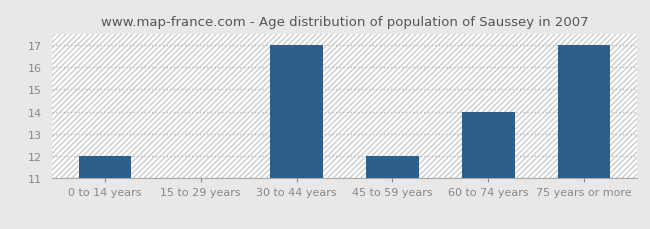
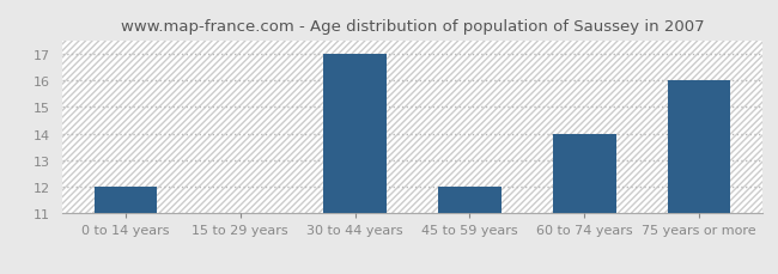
75 years or more: 17 -> 16
